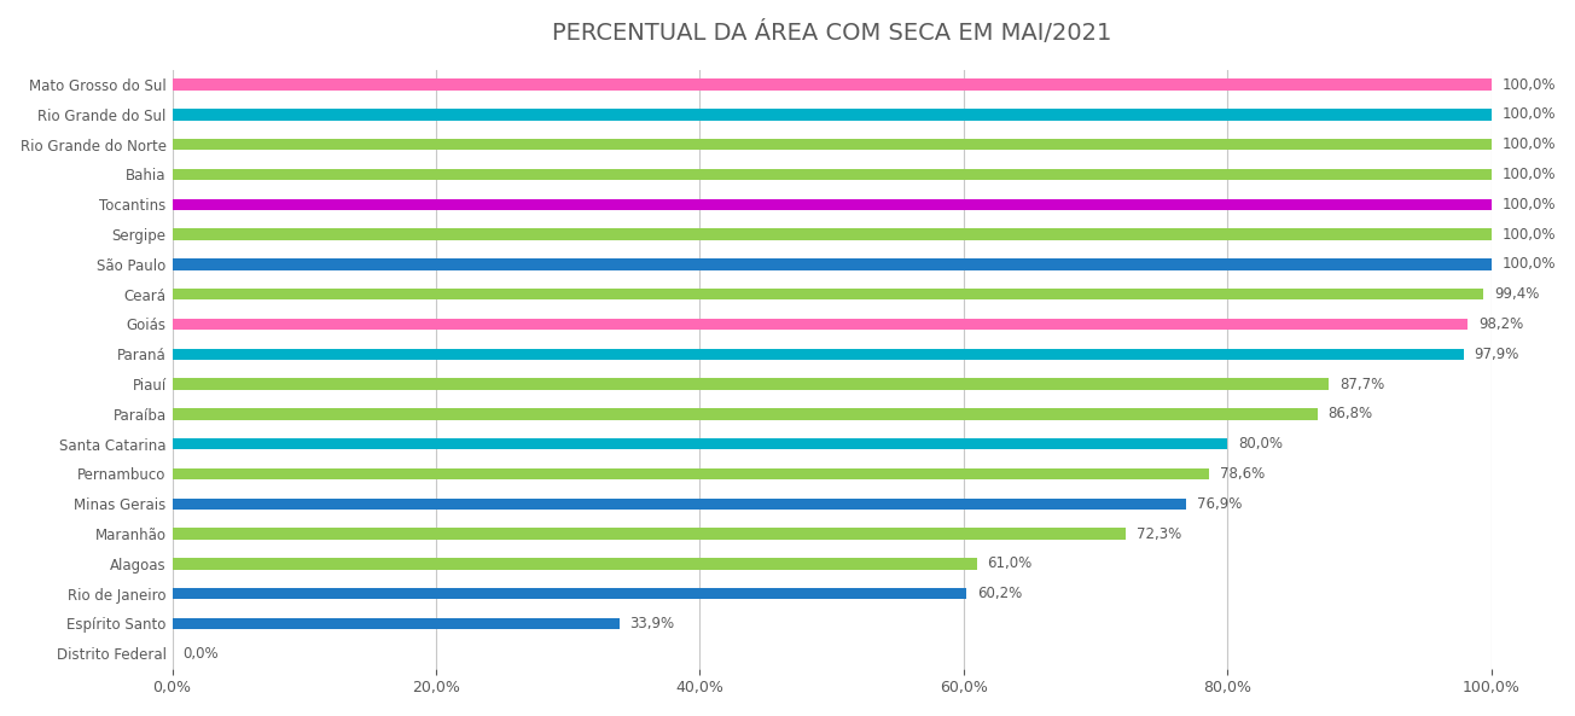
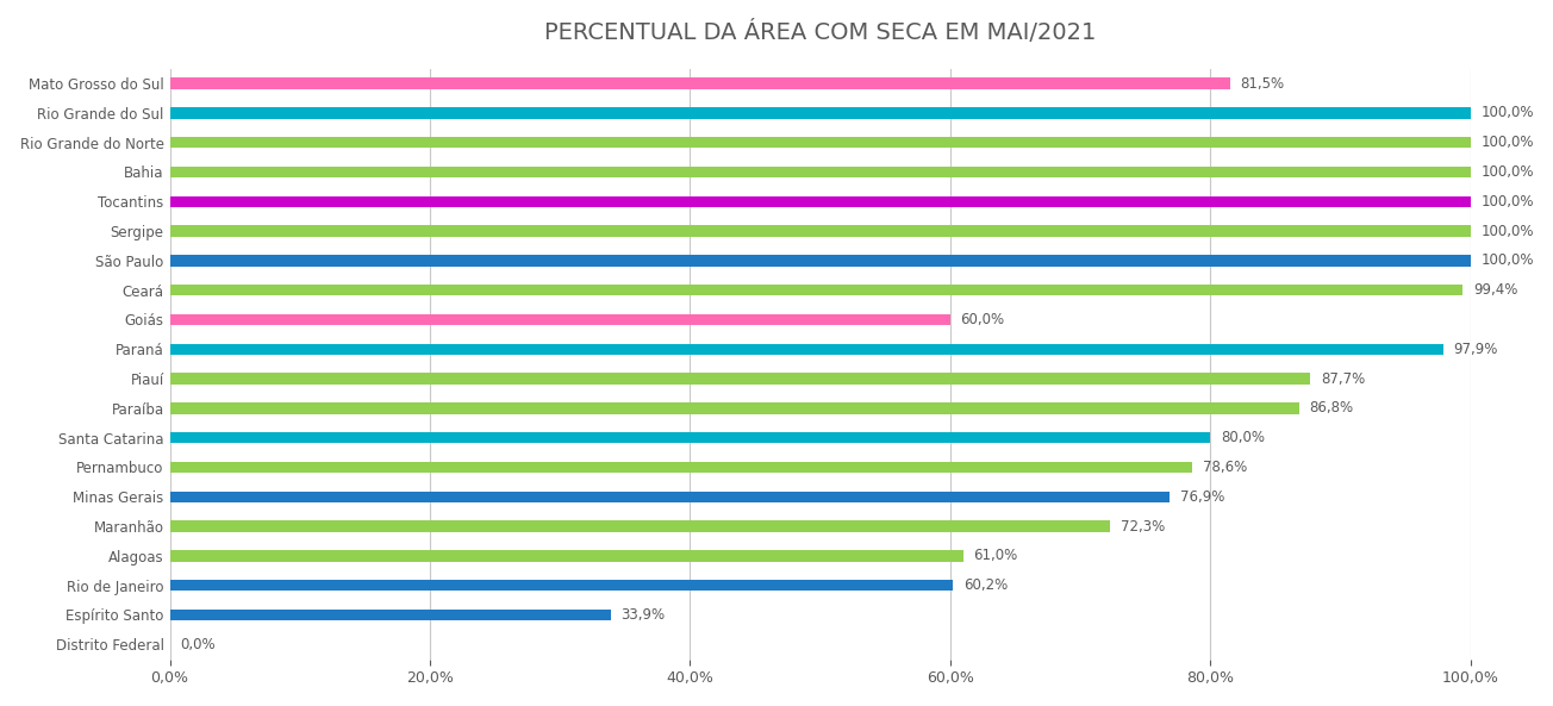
Mato Grosso do Sul: 100,0% -> 81,5%
Goiás: 98,2% -> 60,0%
